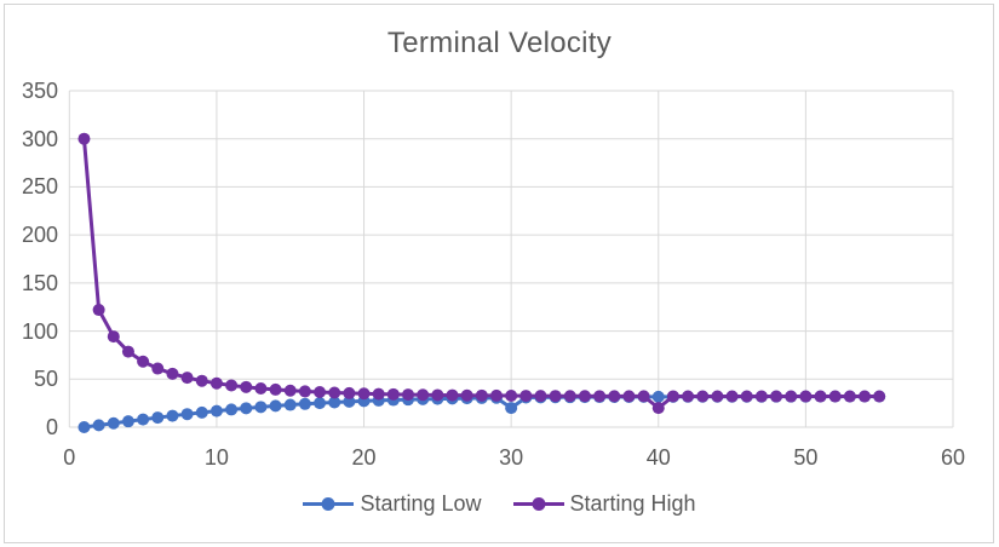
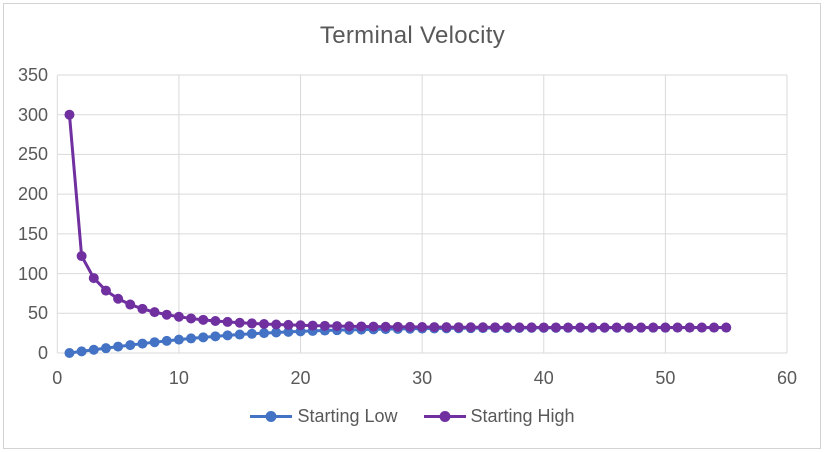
Starting Low/30: 20 -> 30
Starting High/40: 20 -> 30
